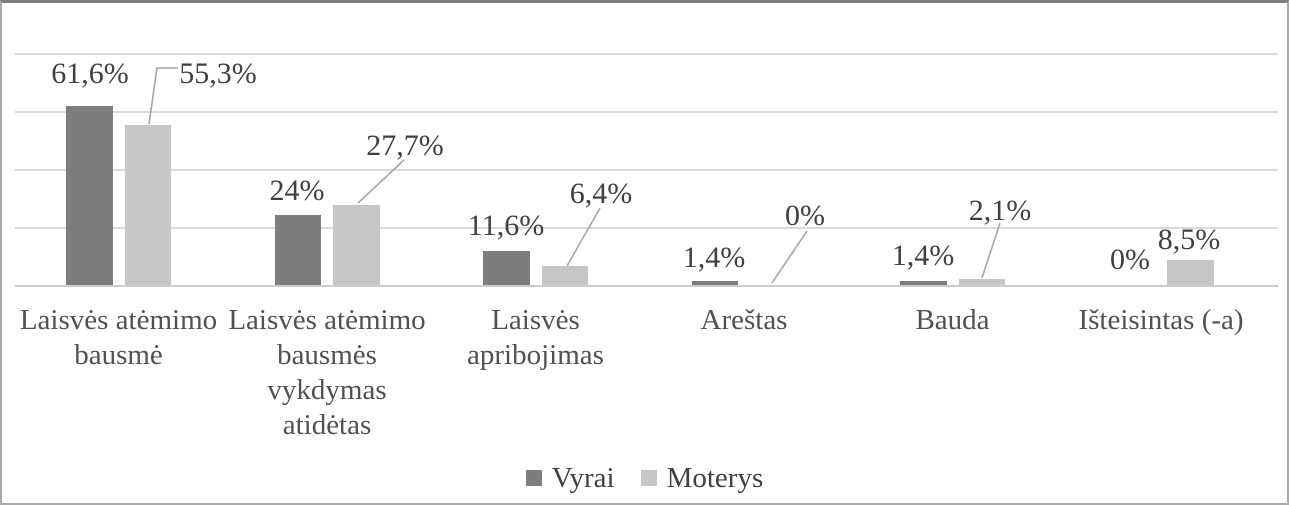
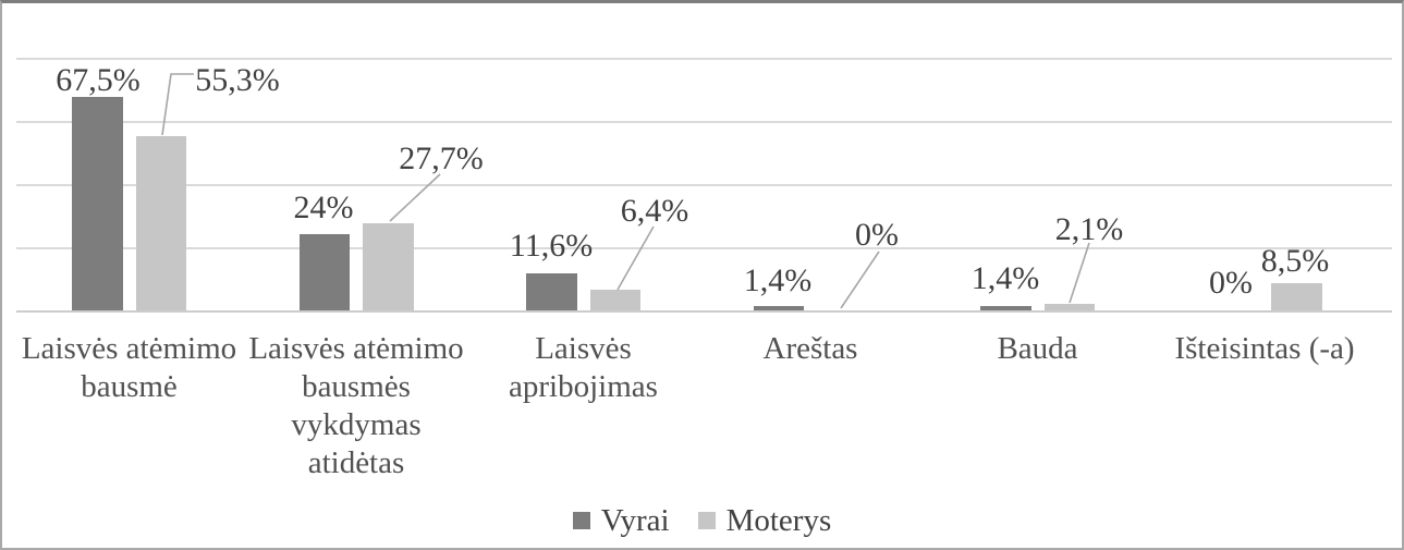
Vyrai/Laisvės atėmimo bausmė: 61,6% -> 67,5%
